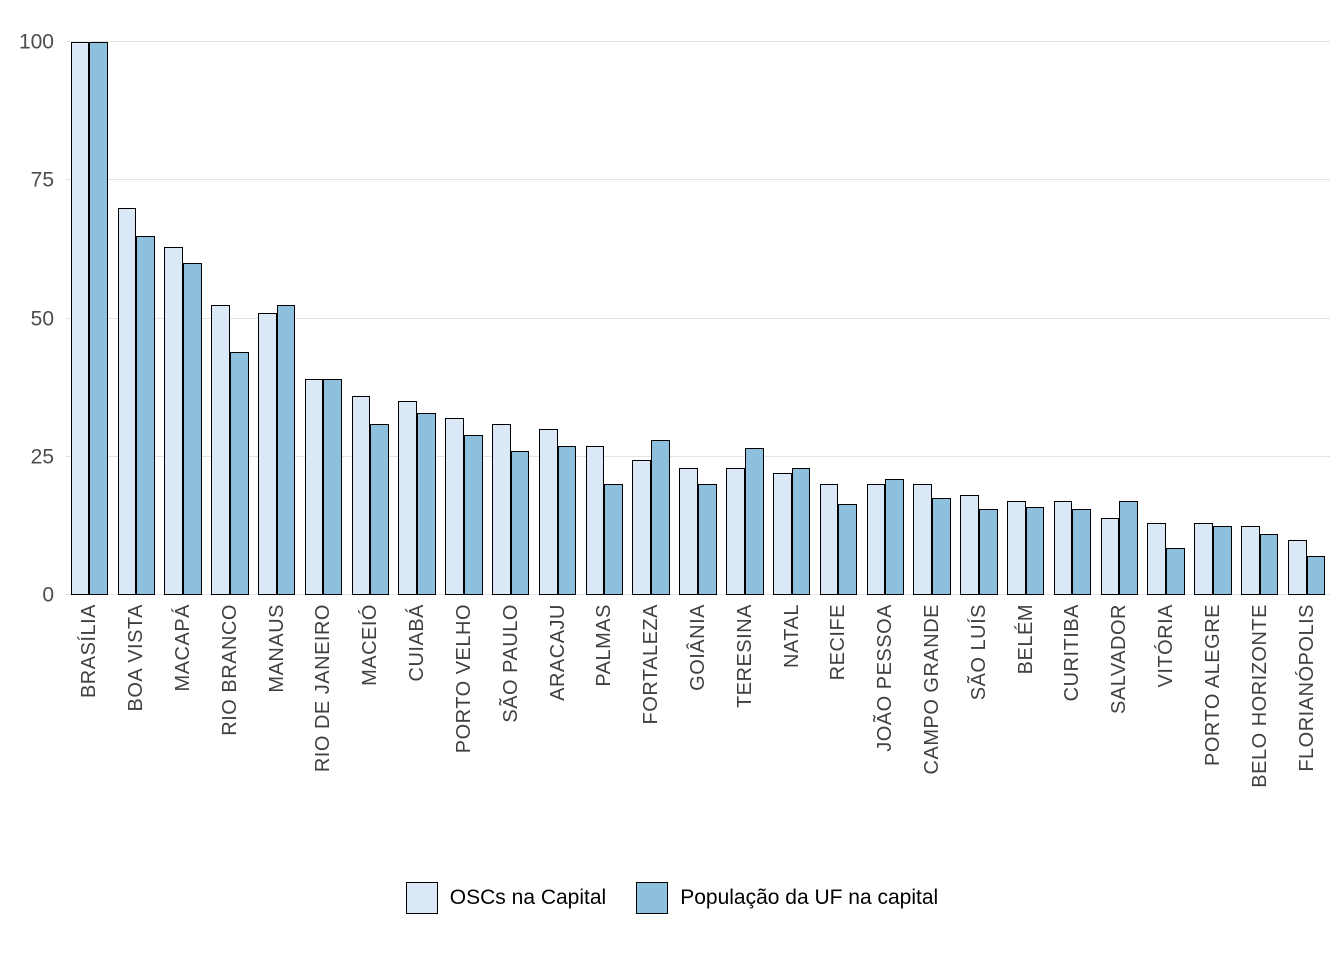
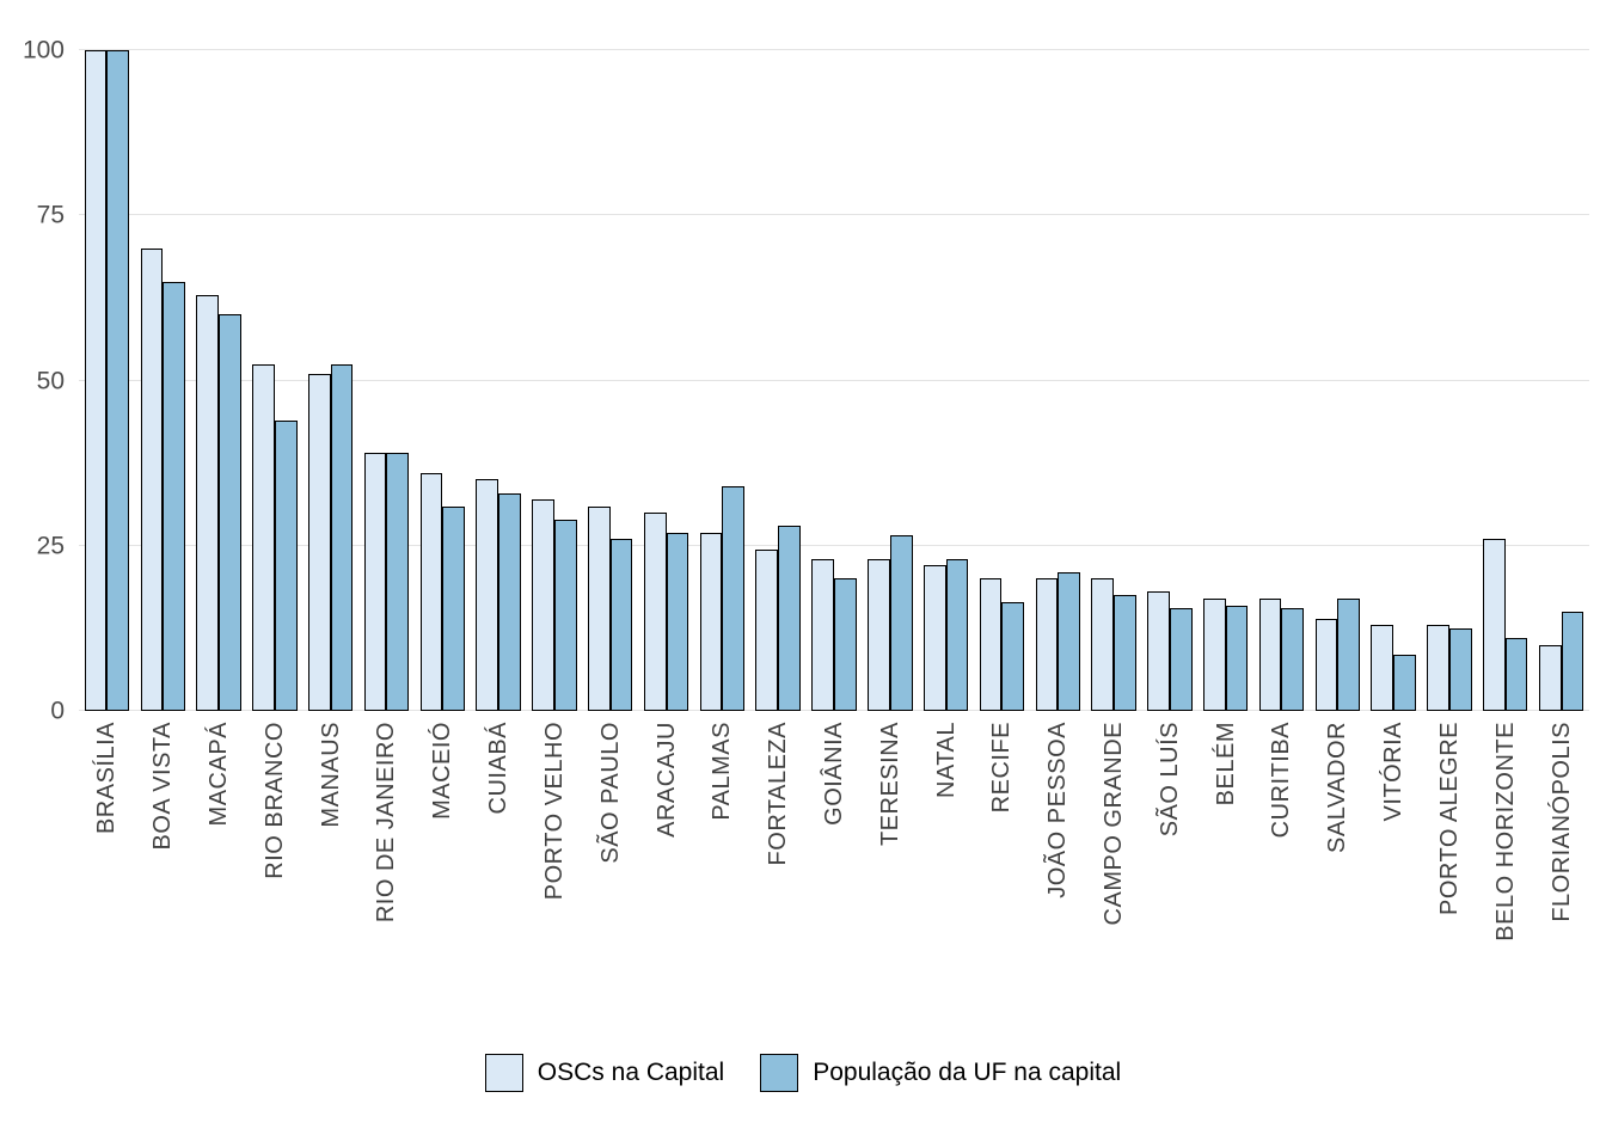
População da UF na capital/PALMAS: 20 -> 34
OSCs na Capital/BELO HORIZONTE: 12 -> 26
População da UF na capital/FLORIANÓPOLIS: 7 -> 15
